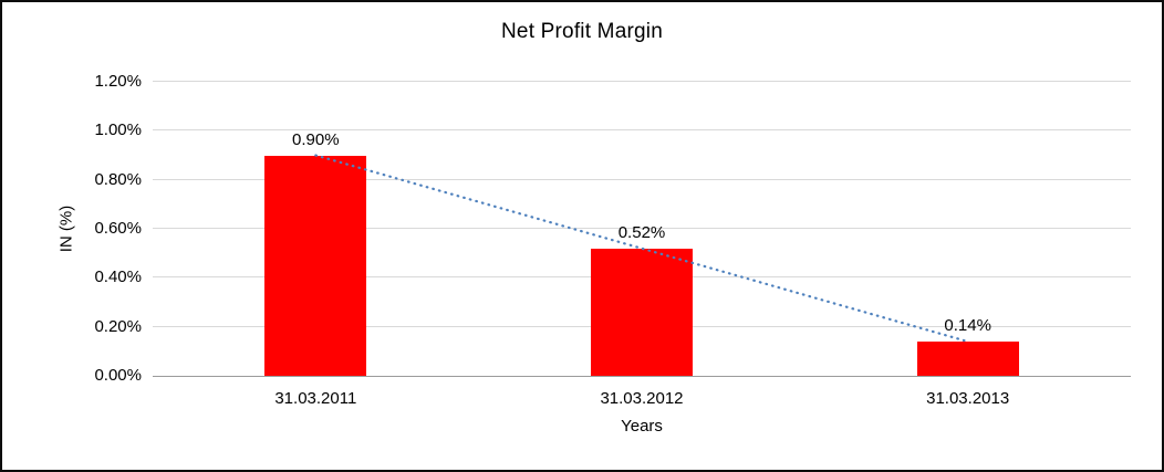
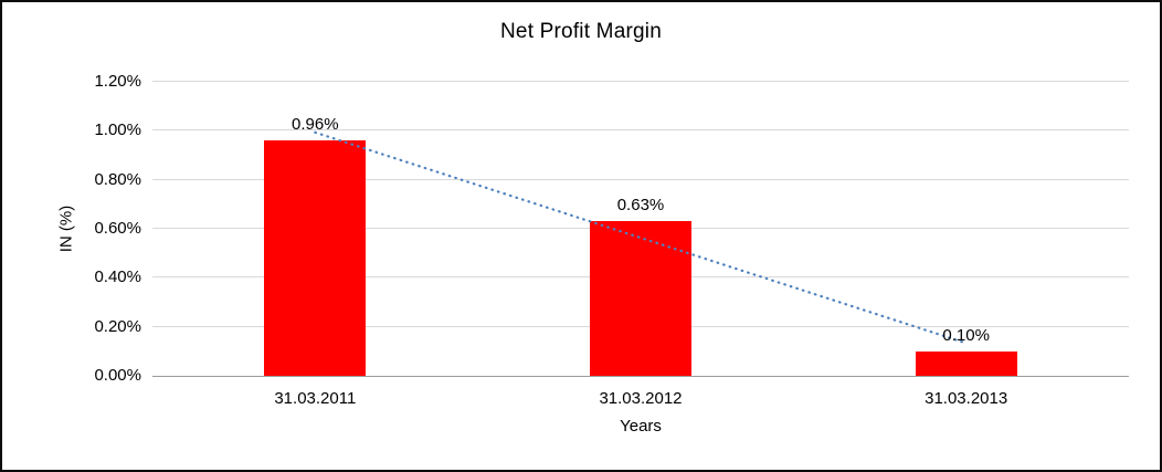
31.03.2011: 0.90% -> 0.96%
31.03.2012: 0.52% -> 0.63%
31.03.2013: 0.14% -> 0.10%
